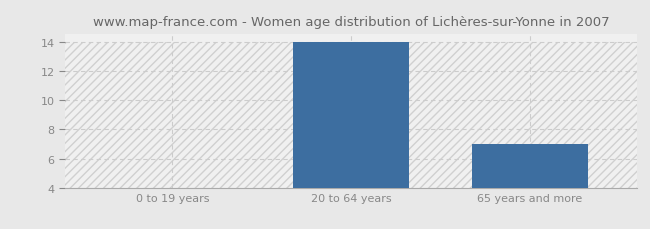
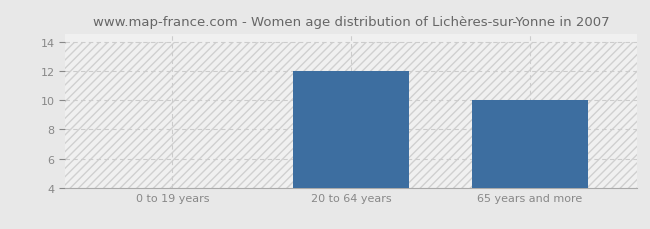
20 to 64 years: 14.0 -> 12.0
65 years and more: 7.0 -> 10.0
